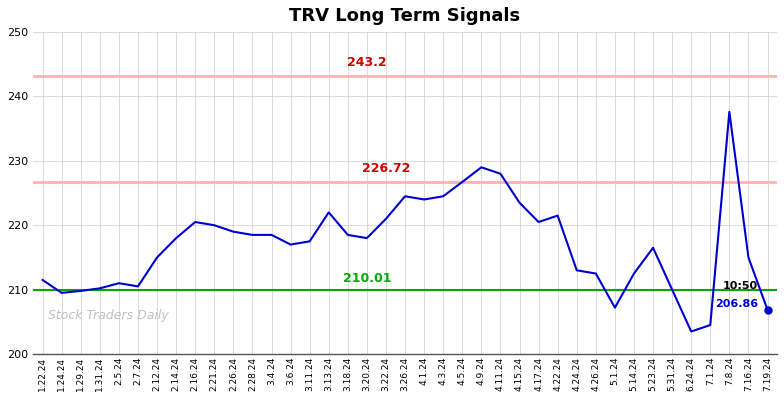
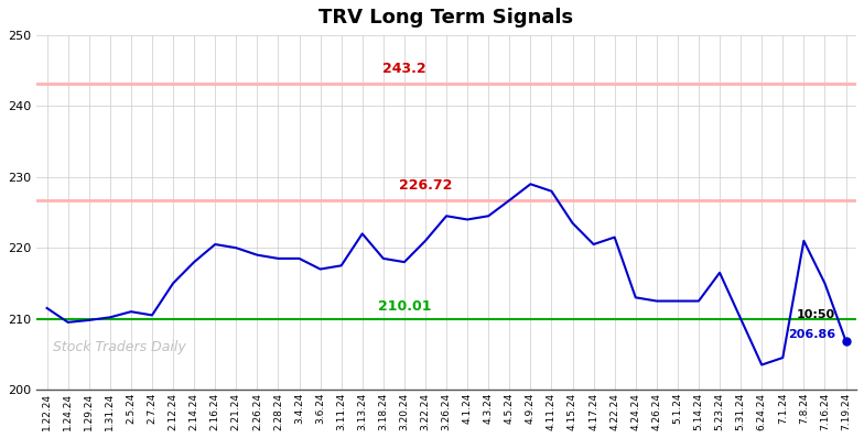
5.1.24: 207.2 -> 212.5
7.8.24: 237.6 -> 221.0
